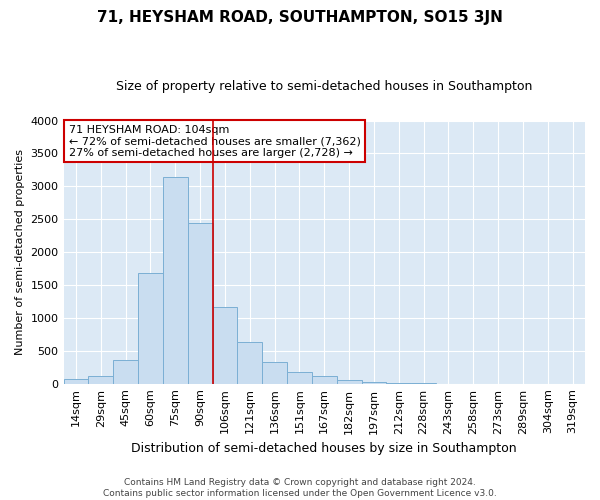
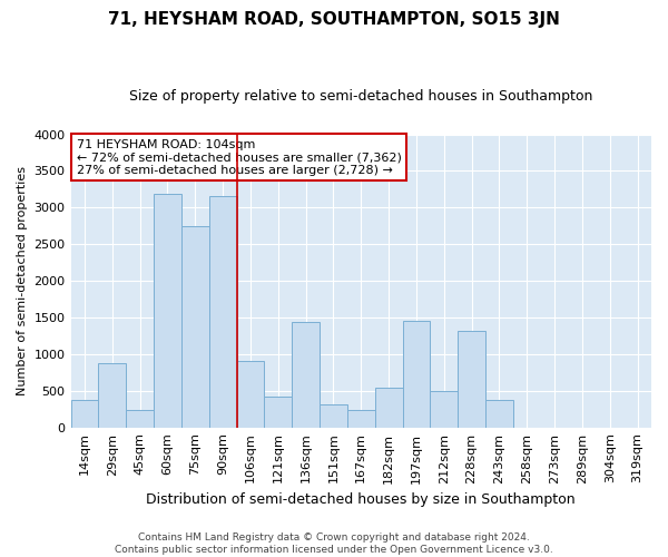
14sqm: 60 -> 380
29sqm: 110 -> 880
45sqm: 360 -> 240
60sqm: 1680 -> 3180
75sqm: 3140 -> 2740
90sqm: 2440 -> 3160
106sqm: 1170 -> 900
121sqm: 640 -> 420
136sqm: 330 -> 1440
151sqm: 180 -> 320
167sqm: 110 -> 240
182sqm: 60 -> 540
197sqm: 20 -> 1460
212sqm: 10 -> 500
228sqm: 0 -> 1320
243sqm: 0 -> 380
